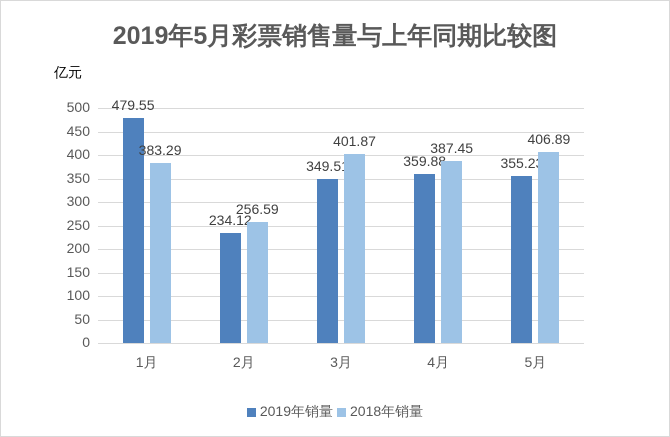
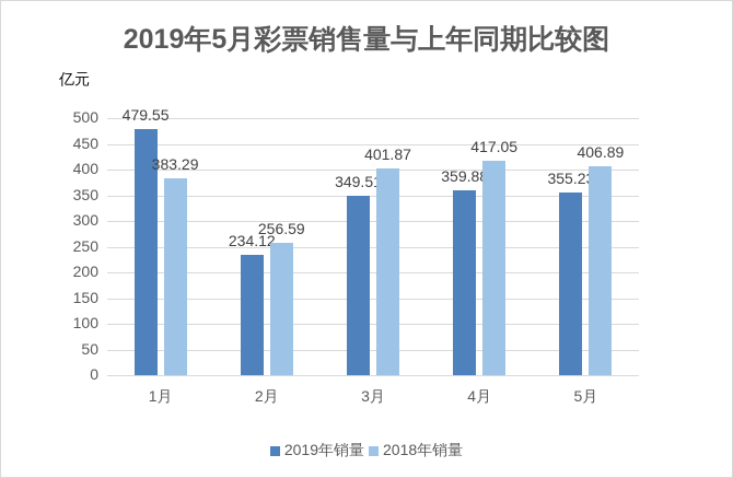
2018年销量/4月: 387.45 -> 417.05
